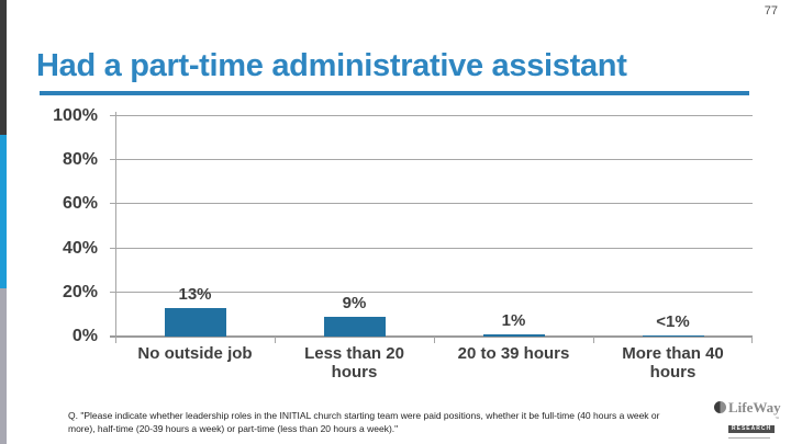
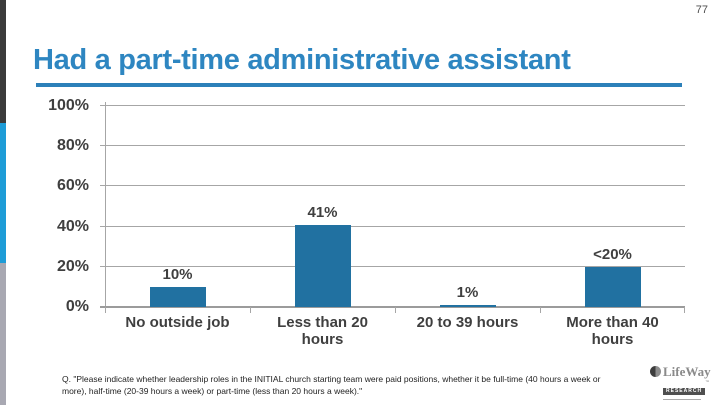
No outside job: 13% -> 10%
Less than 20 hours: 9% -> 41%
More than 40 hours: 1 -> 20
